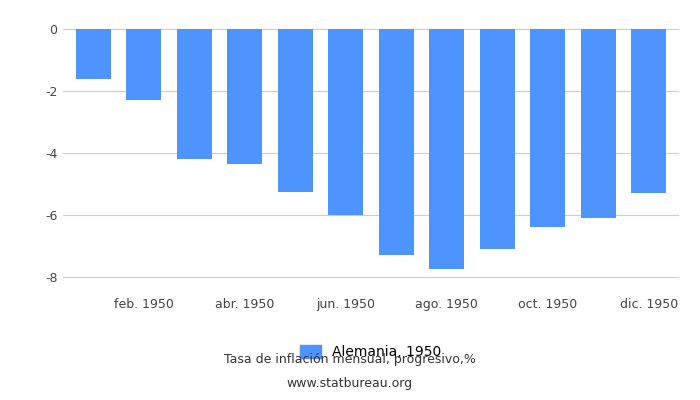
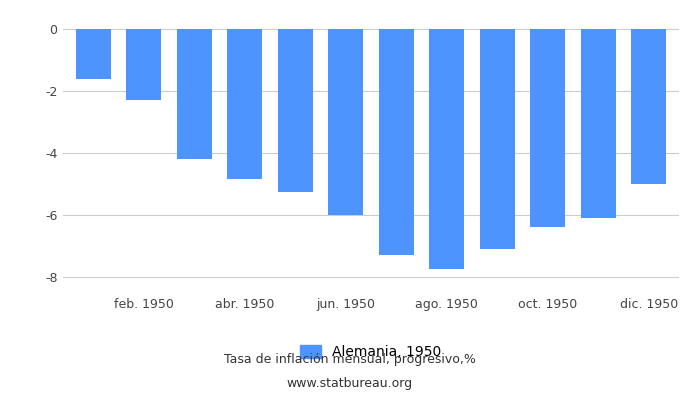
abr. 1950: -4.35 -> -4.85
dic. 1950: -5.30 -> -5.00
